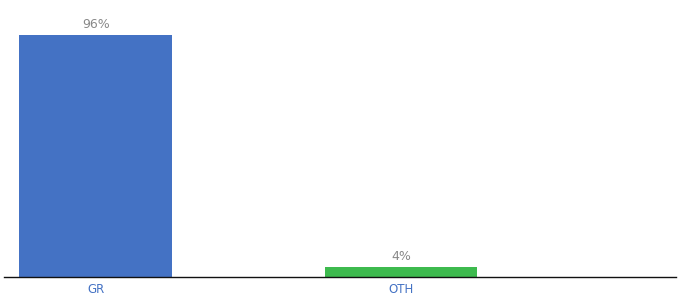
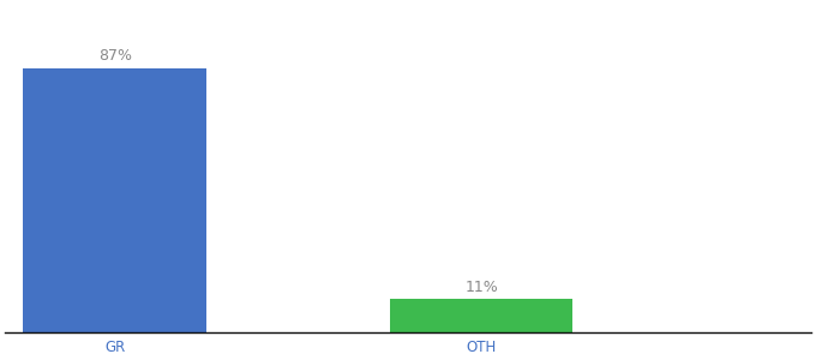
GR: 96% -> 87%
OTH: 4% -> 11%
